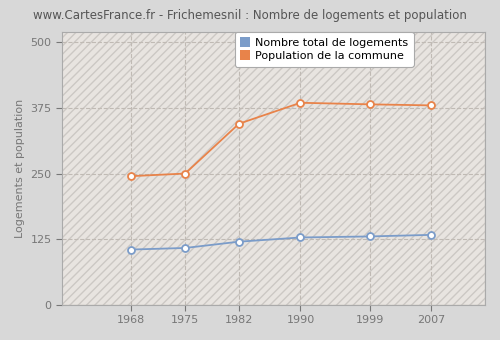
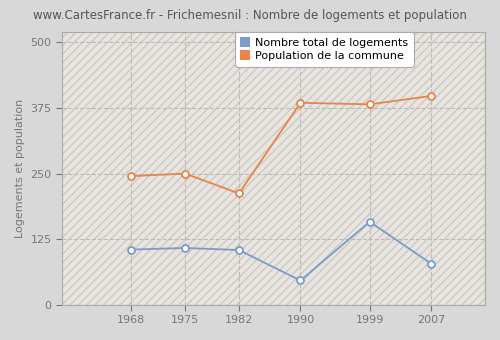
Nombre total de logements/1982: 120 -> 104
Population de la commune/1982: 345 -> 212
Nombre total de logements/1990: 128 -> 46
Nombre total de logements/1999: 130 -> 158
Nombre total de logements/2007: 133 -> 78
Population de la commune/2007: 380 -> 398
